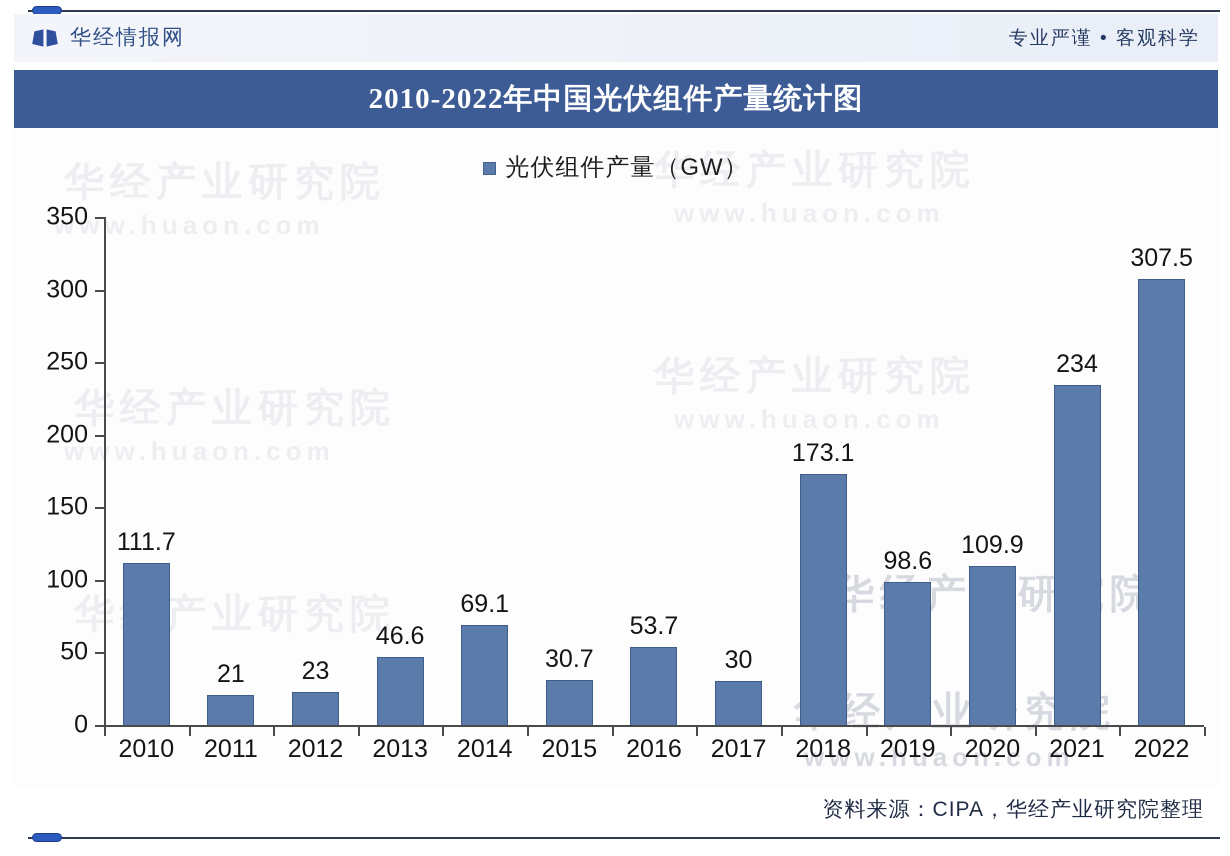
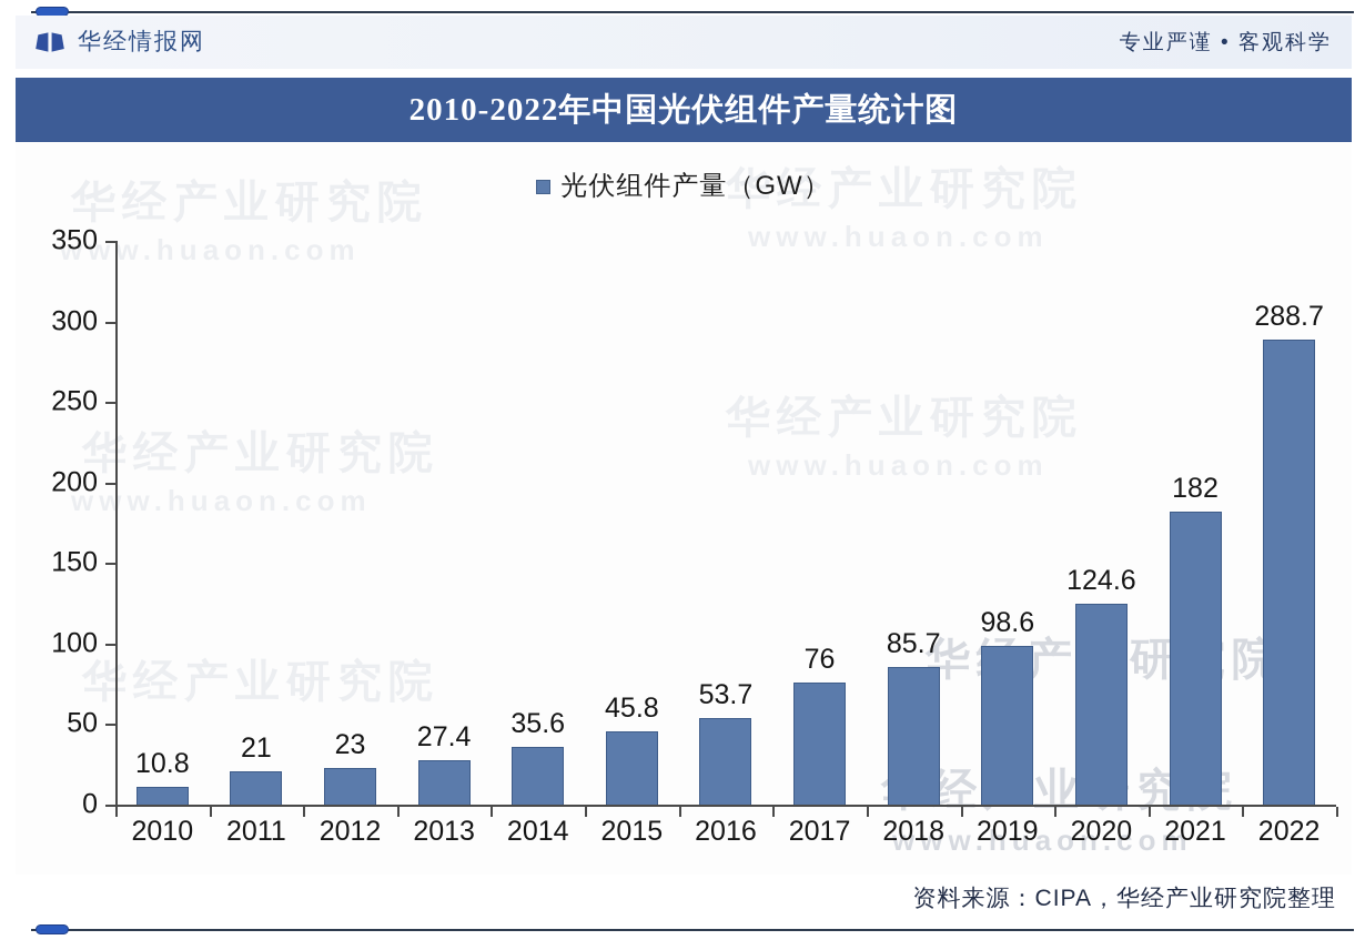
2010: 111.7 -> 10.8
2013: 46.6 -> 27.4
2014: 69.1 -> 35.6
2015: 30.7 -> 45.8
2017: 30 -> 76
2018: 173.1 -> 85.7
2020: 109.9 -> 124.6
2021: 234 -> 182
2022: 307.5 -> 288.7
